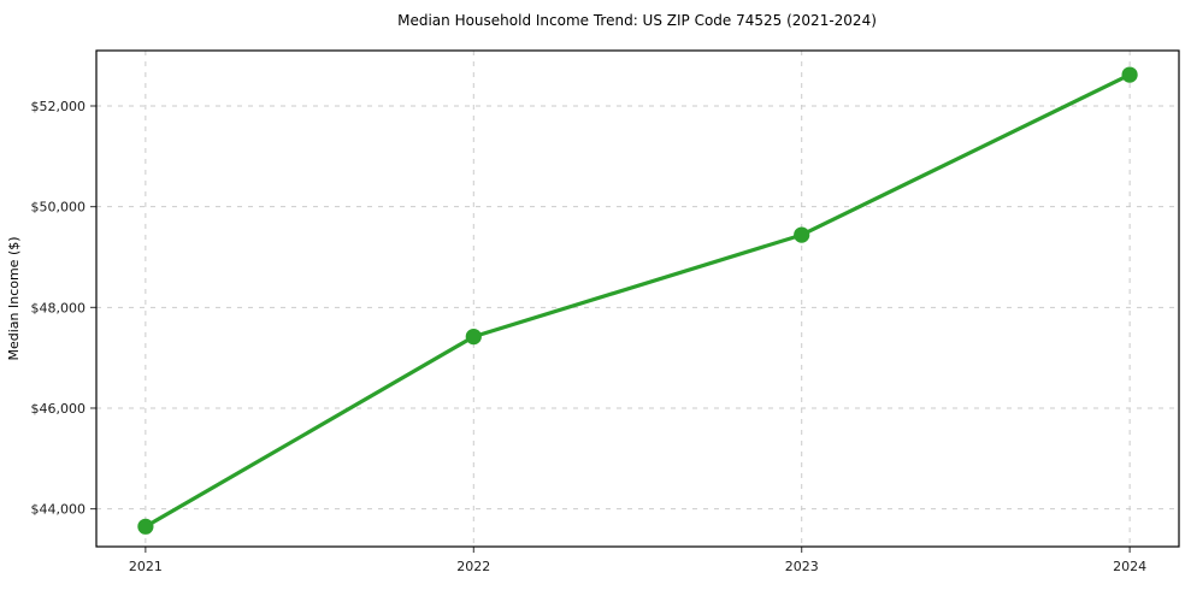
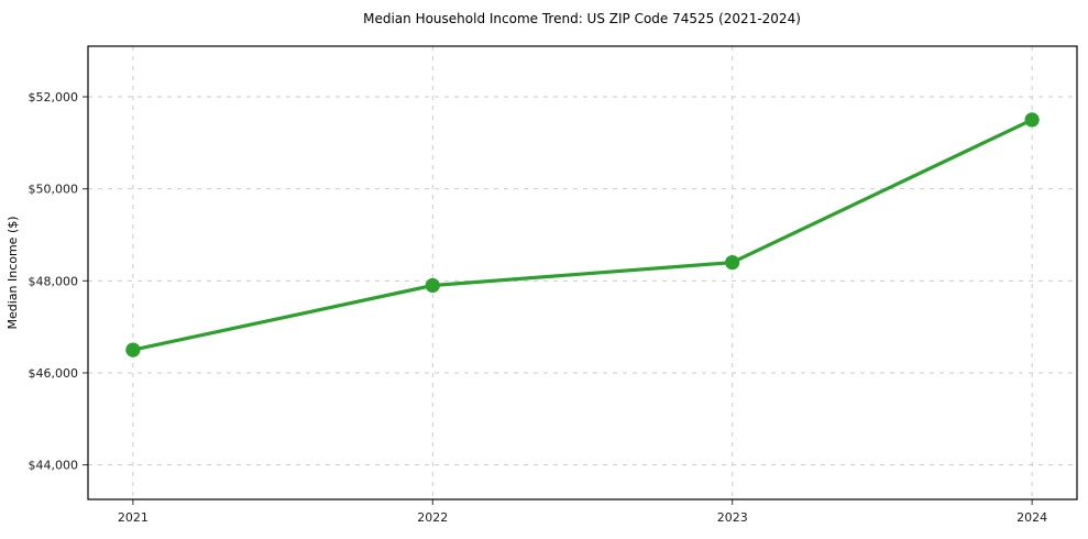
2021: $43600 -> $46500
2022: $47400 -> $47900
2023: $49400 -> $48400
2024: $52600 -> $51500
